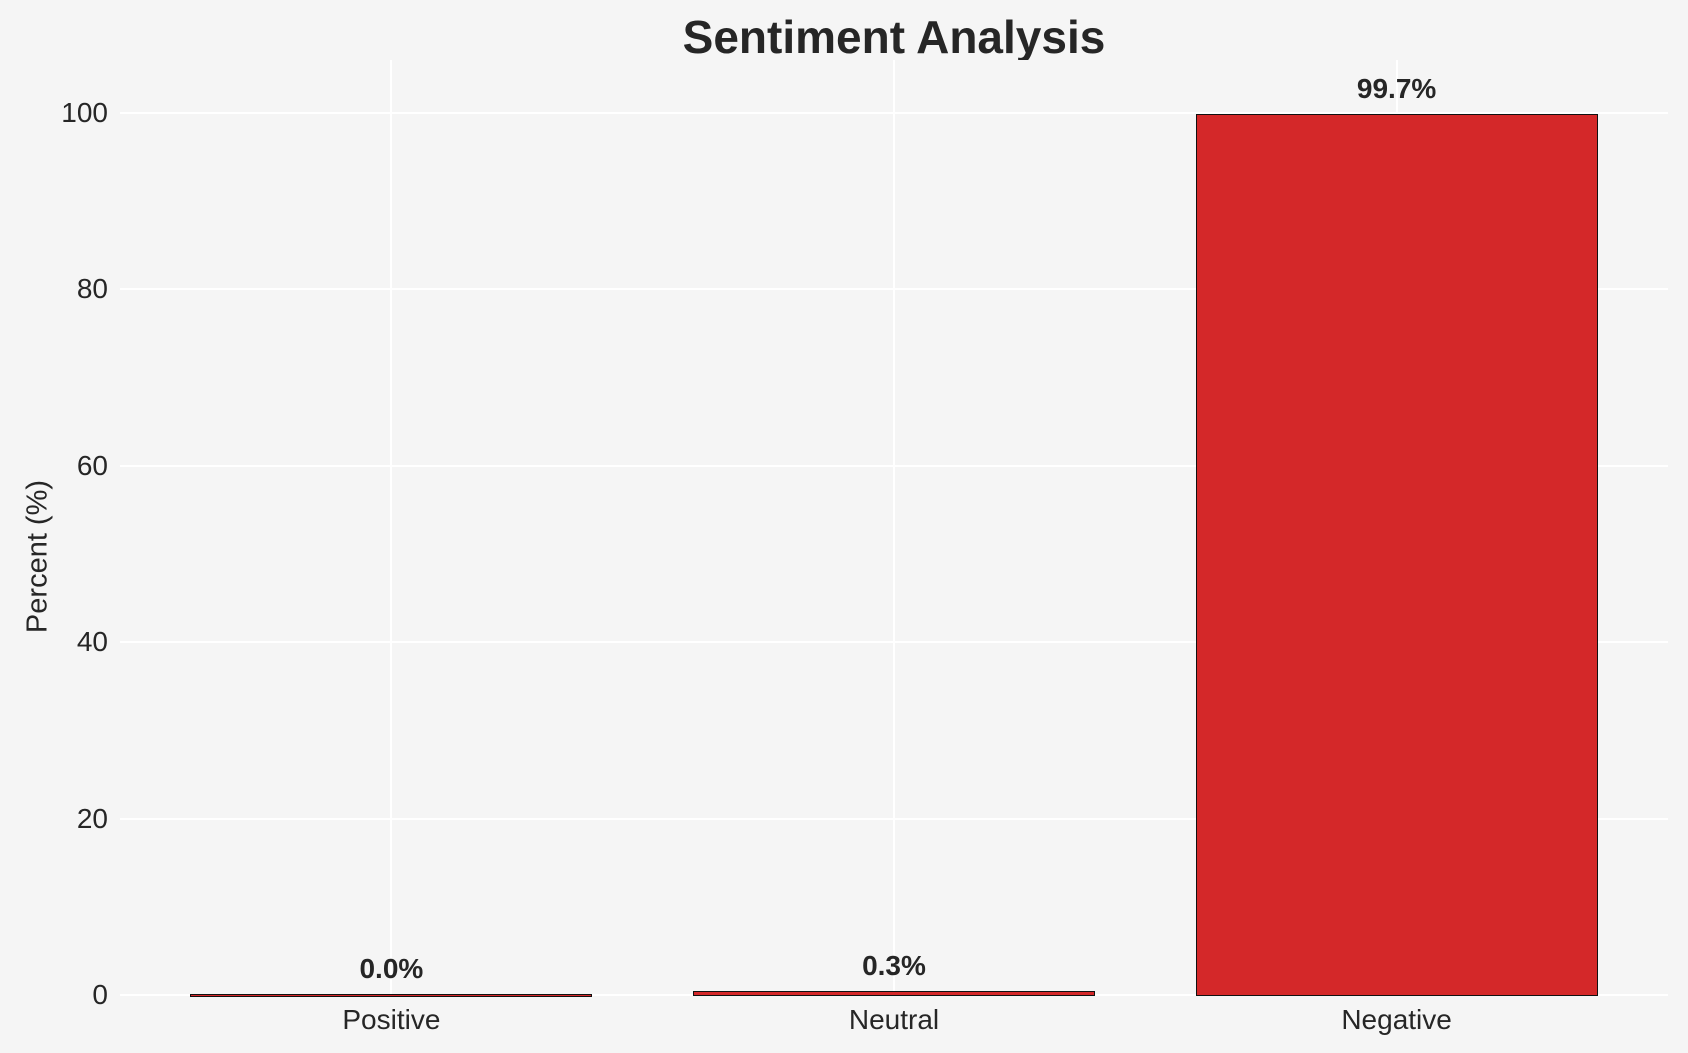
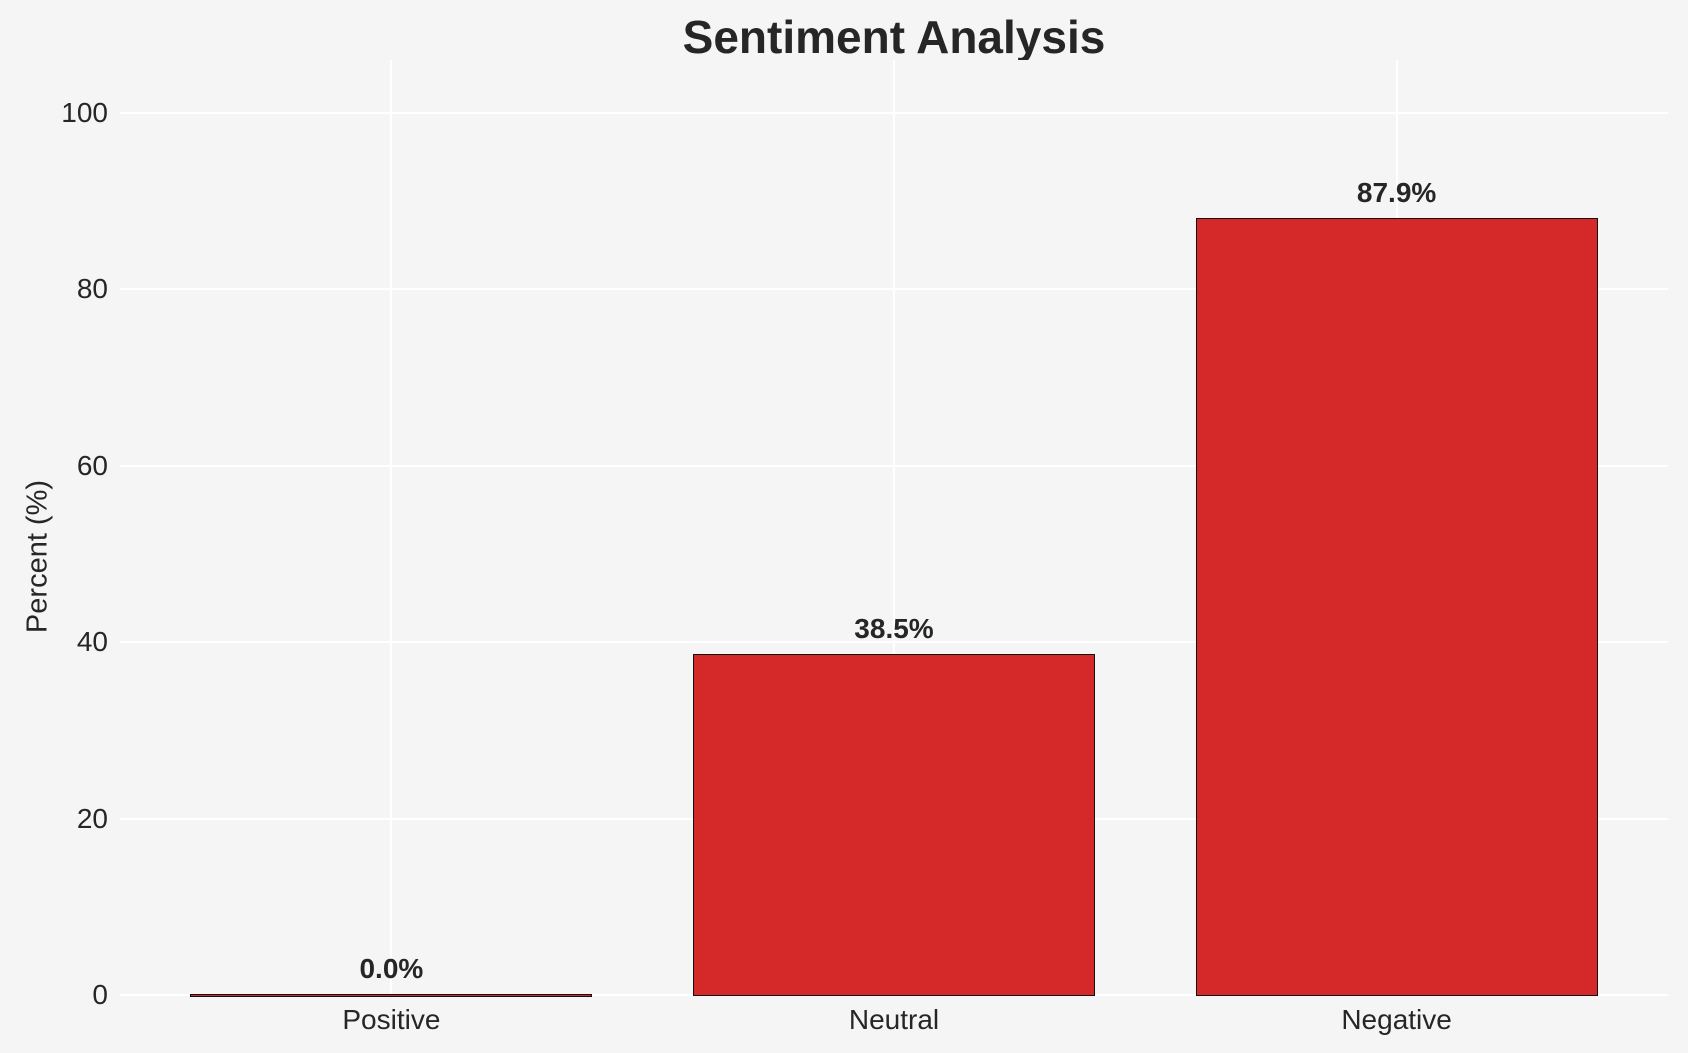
Neutral: 0.3% -> 38.5%
Negative: 99.7% -> 87.9%
